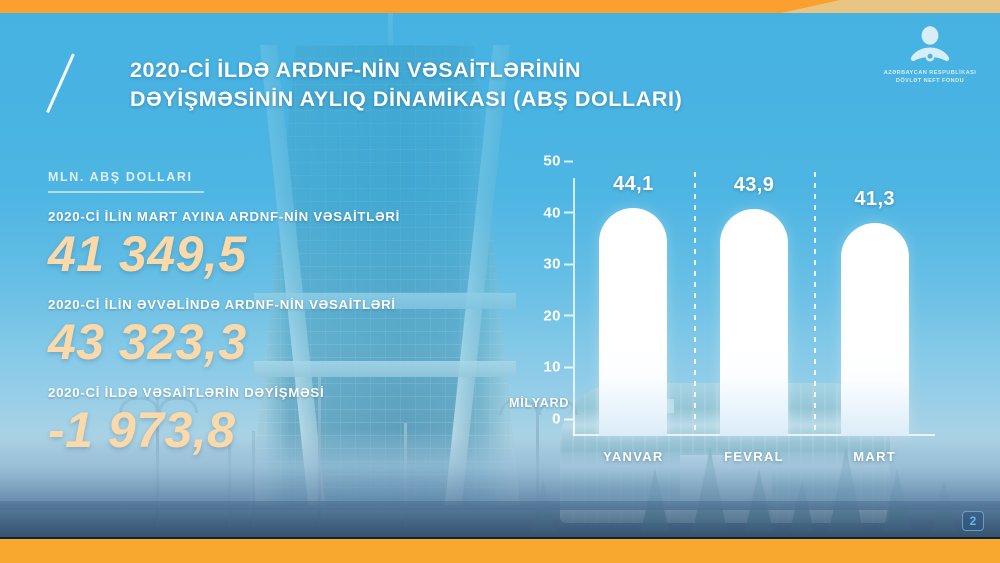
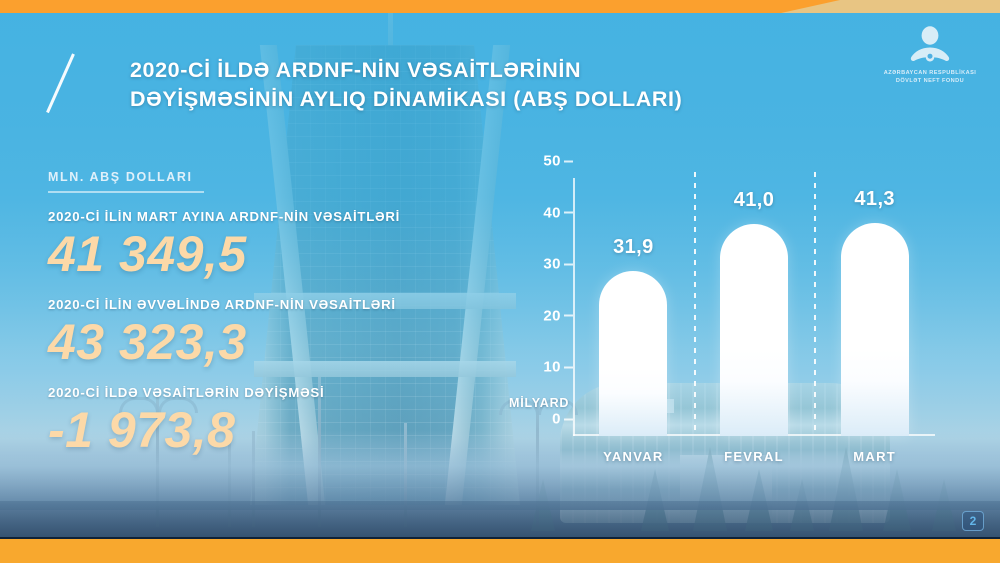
YANVAR: 44,1 -> 31,9
FEVRAL: 43,9 -> 41,0
